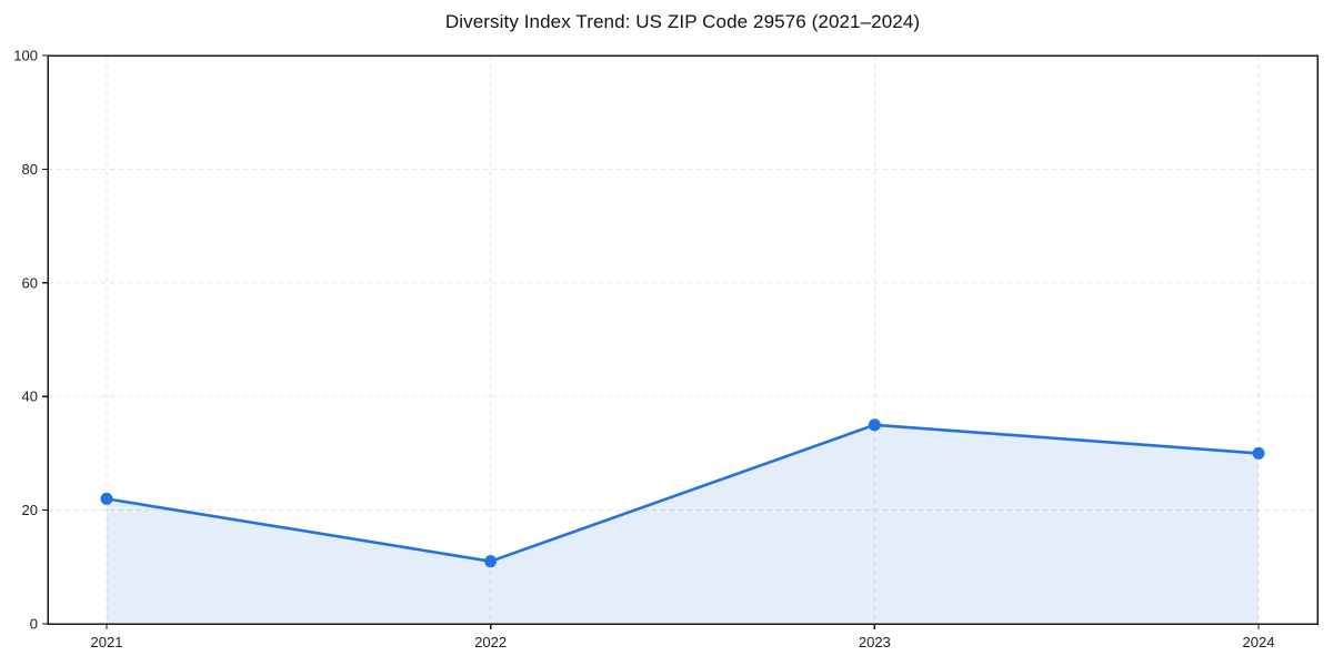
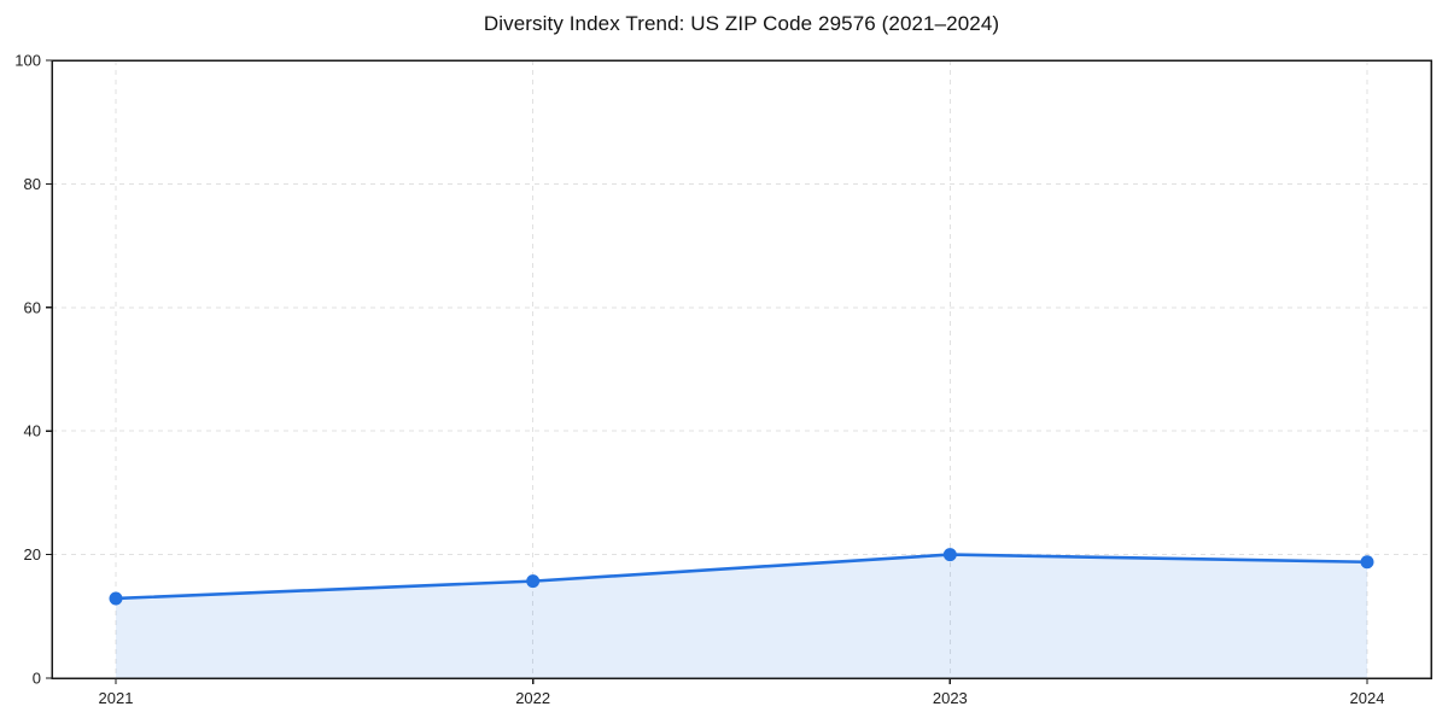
2021: 22 -> 13
2022: 11 -> 16
2023: 35 -> 20
2024: 30 -> 19
